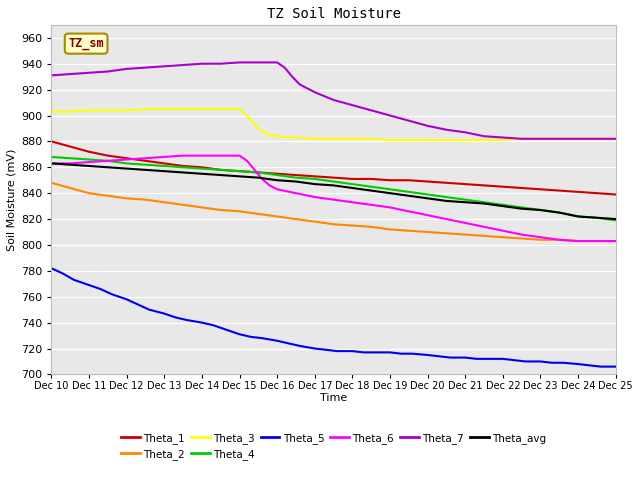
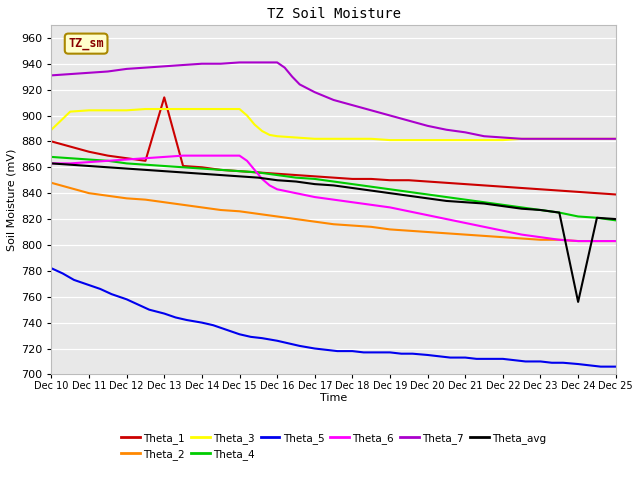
Theta_3/Dec 10: 903 -> 889
Theta_1/Dec 13: 863 -> 914
Theta_avg/Dec 24: 822 -> 756
